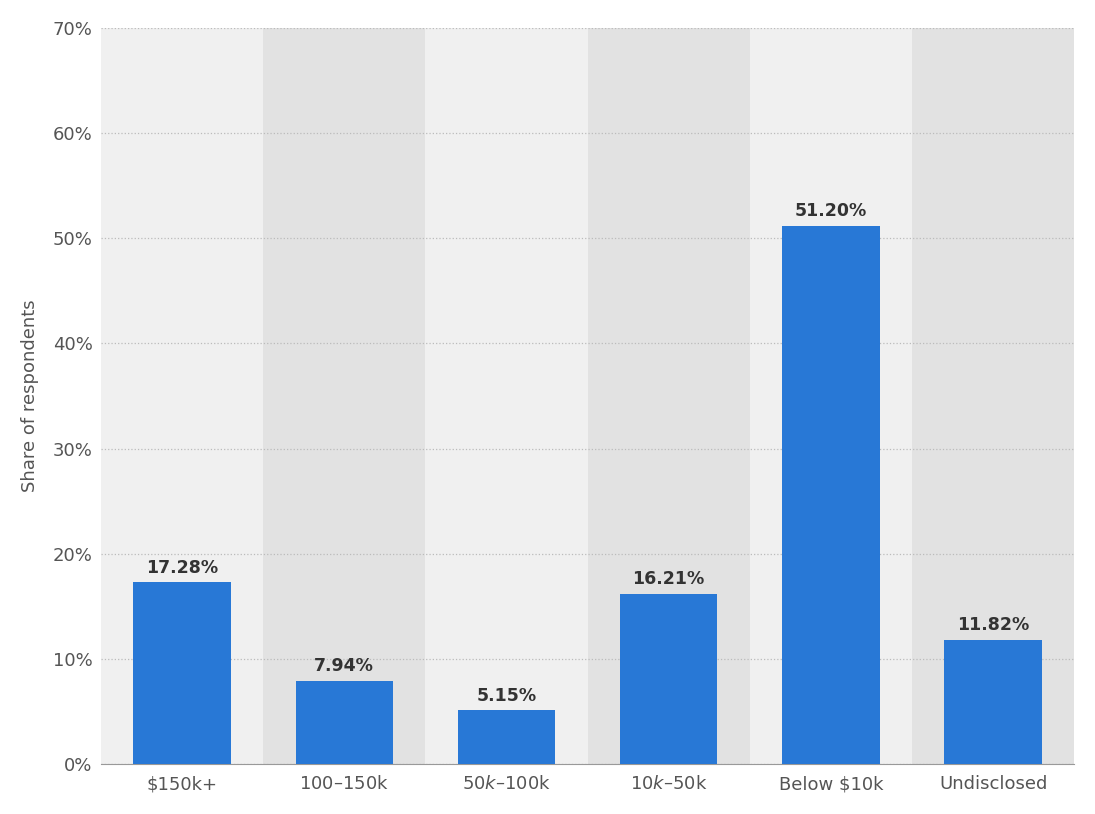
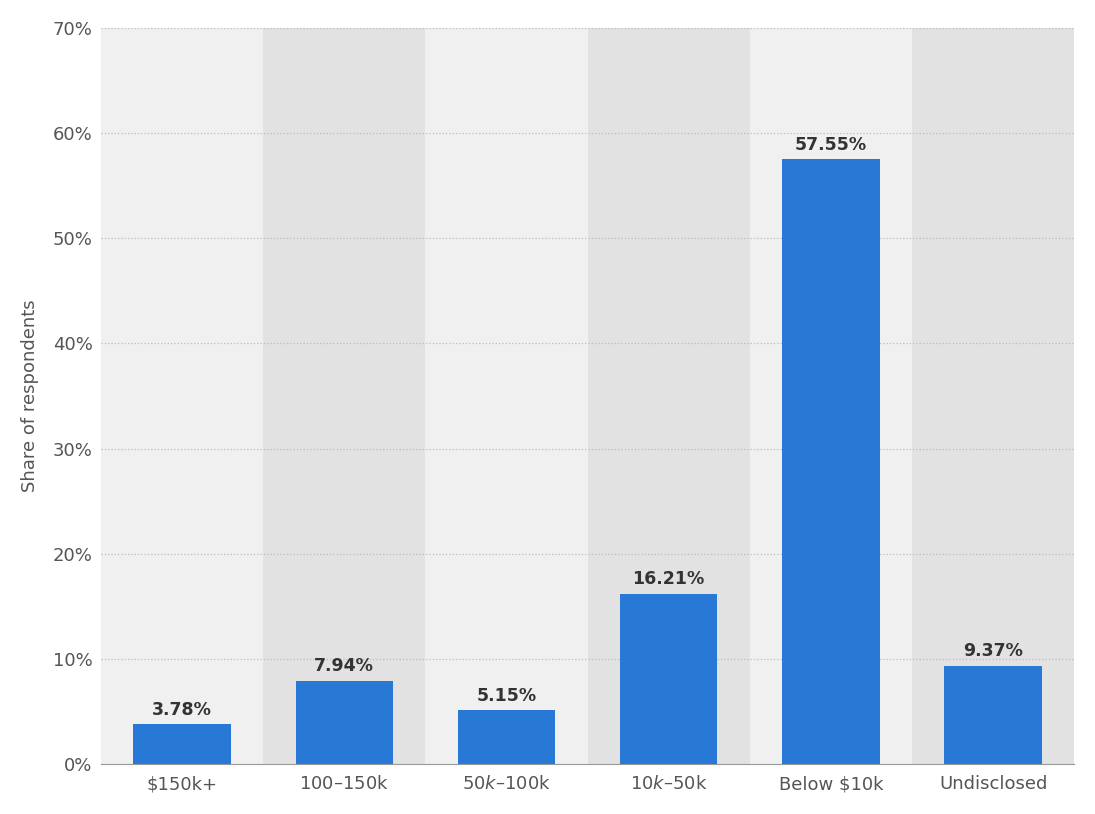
$150k+: 17.28% -> 3.78%
Below $10k: 51.20% -> 57.55%
Undisclosed: 11.82% -> 9.37%
